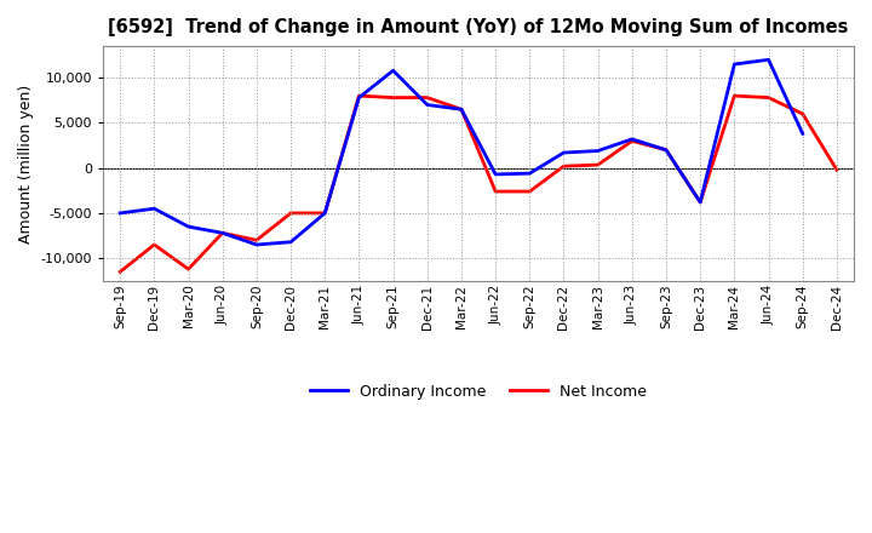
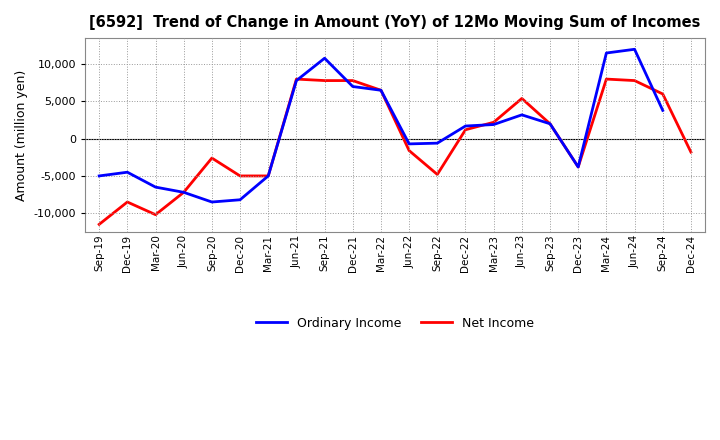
Net Income/Mar-20: -11,200 -> -10,200
Net Income/Sep-20: -8,000 -> -2,600
Net Income/Jun-22: -2,600 -> -1,600
Net Income/Sep-22: -2,600 -> -4,800
Net Income/Dec-22: 200 -> 1,200
Net Income/Mar-23: 400 -> 2,200
Net Income/Jun-23: 3,000 -> 5,400
Net Income/Dec-24: -200 -> -1,800
